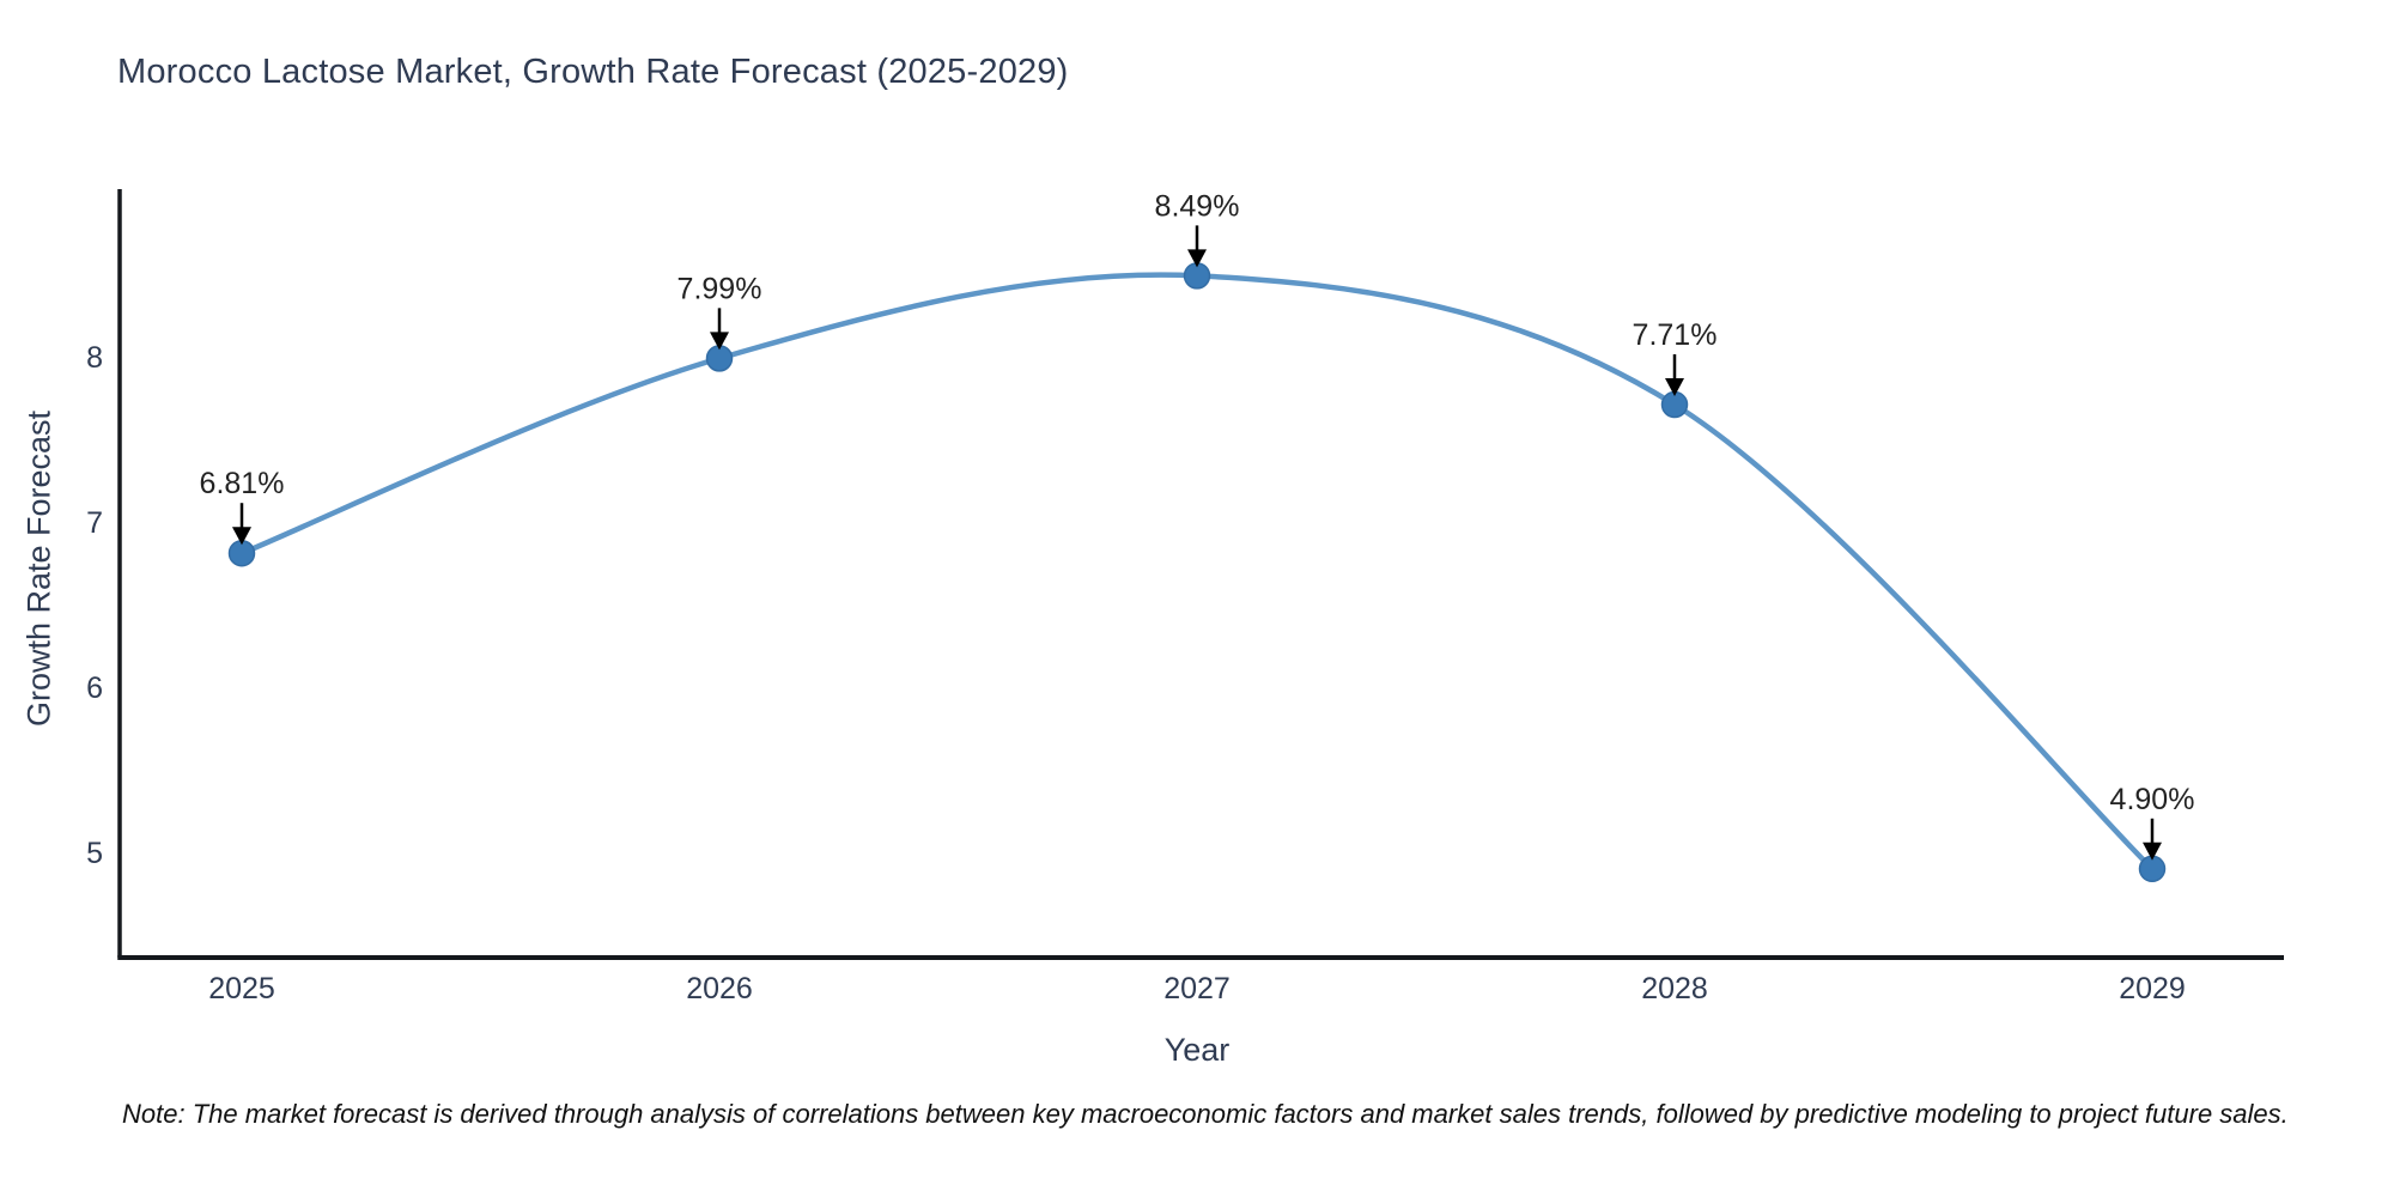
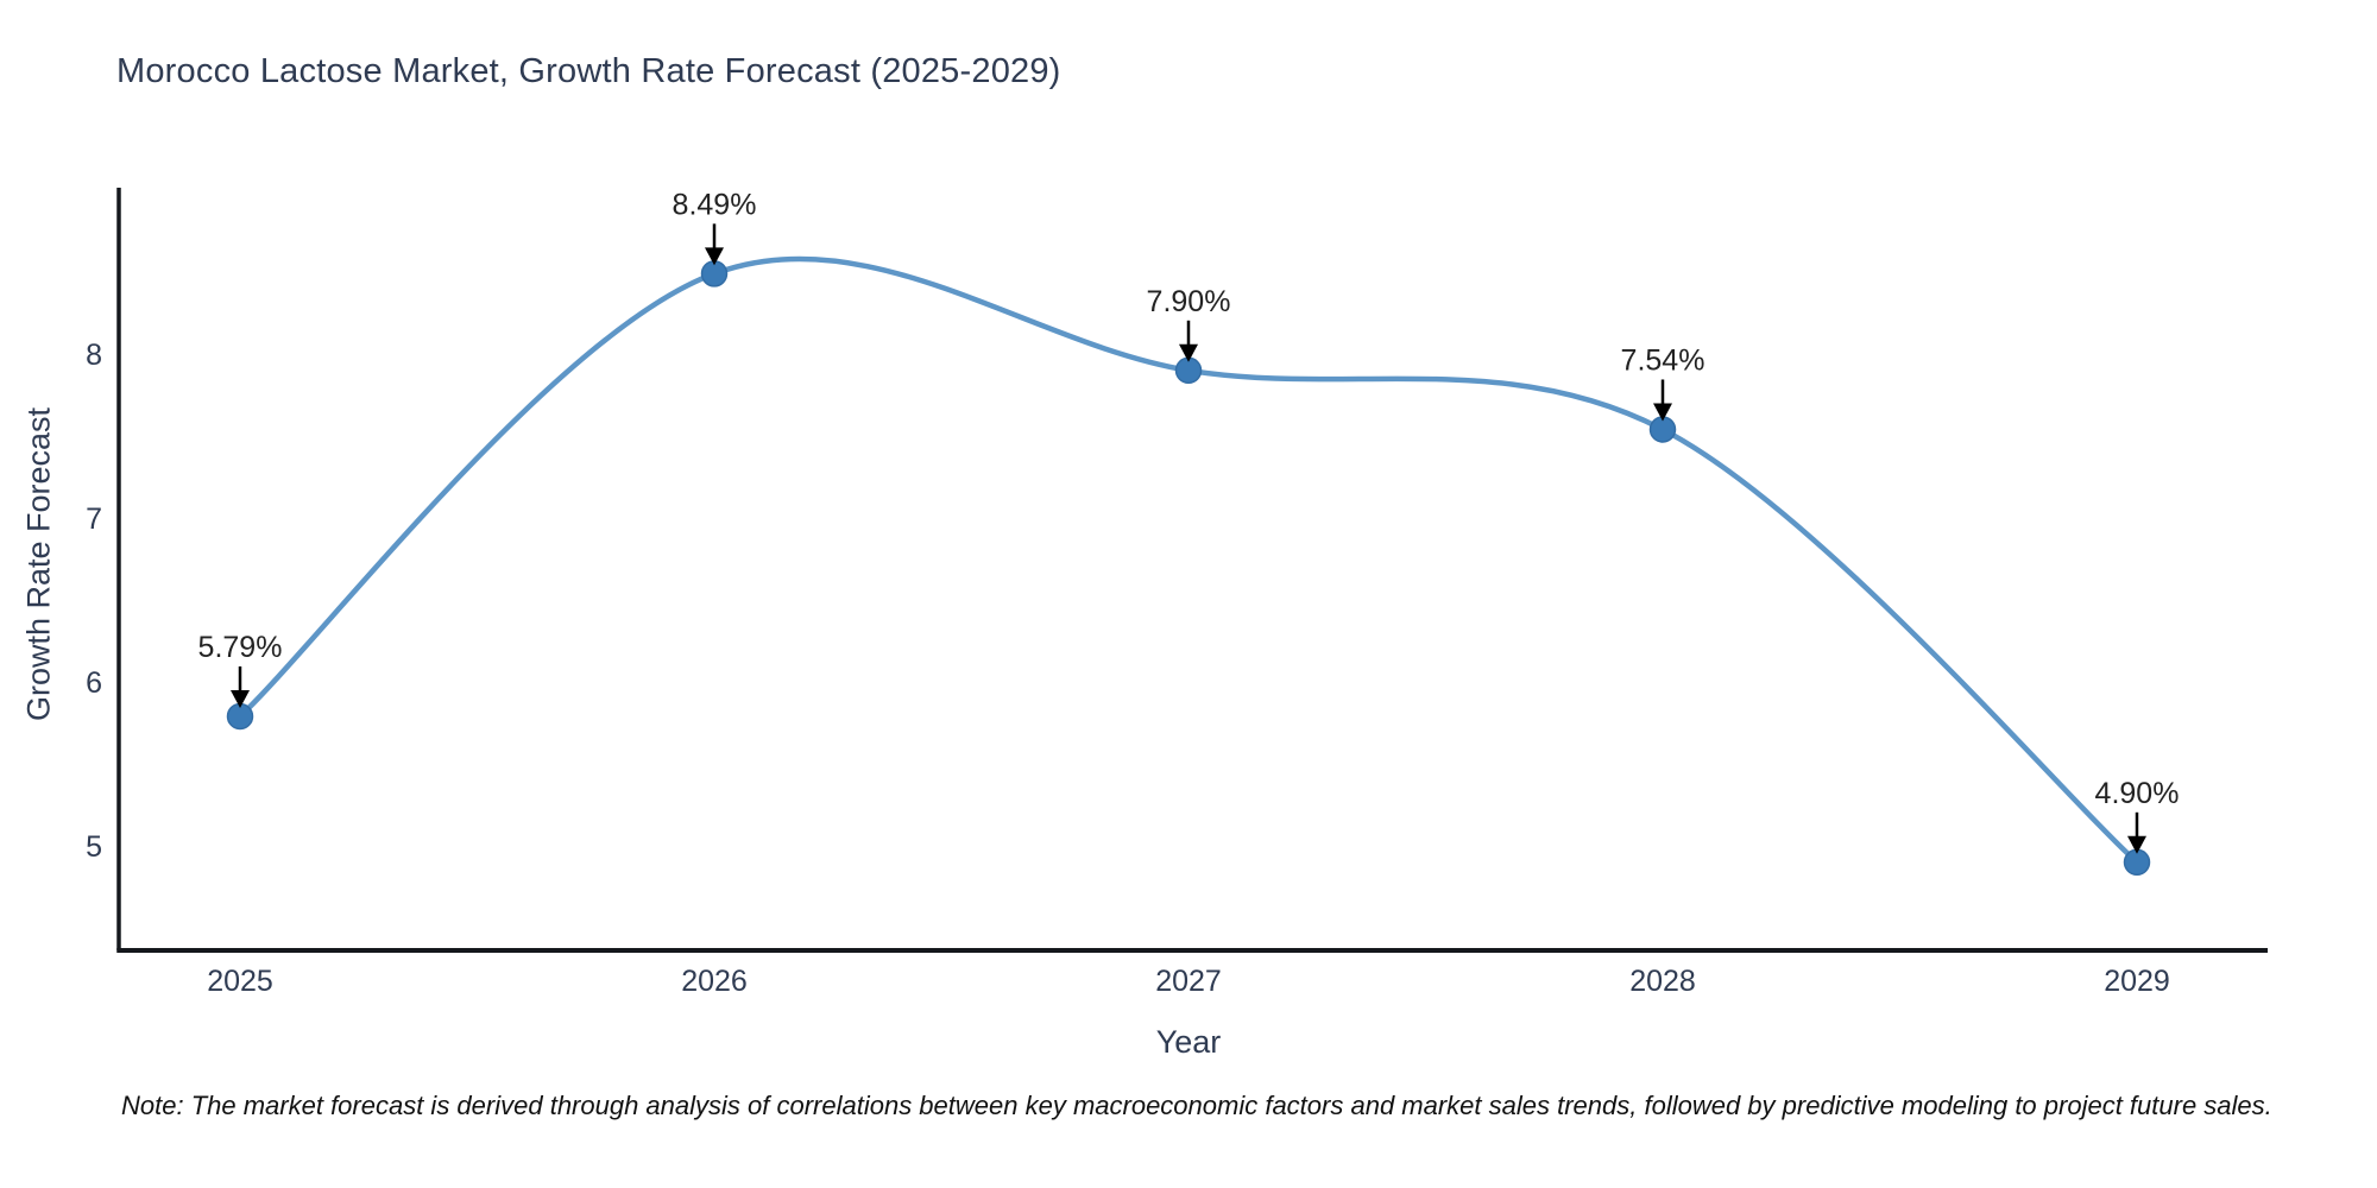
2025: 6.81% -> 5.79%
2026: 7.99% -> 8.49%
2027: 8.49% -> 7.90%
2028: 7.71% -> 7.54%
